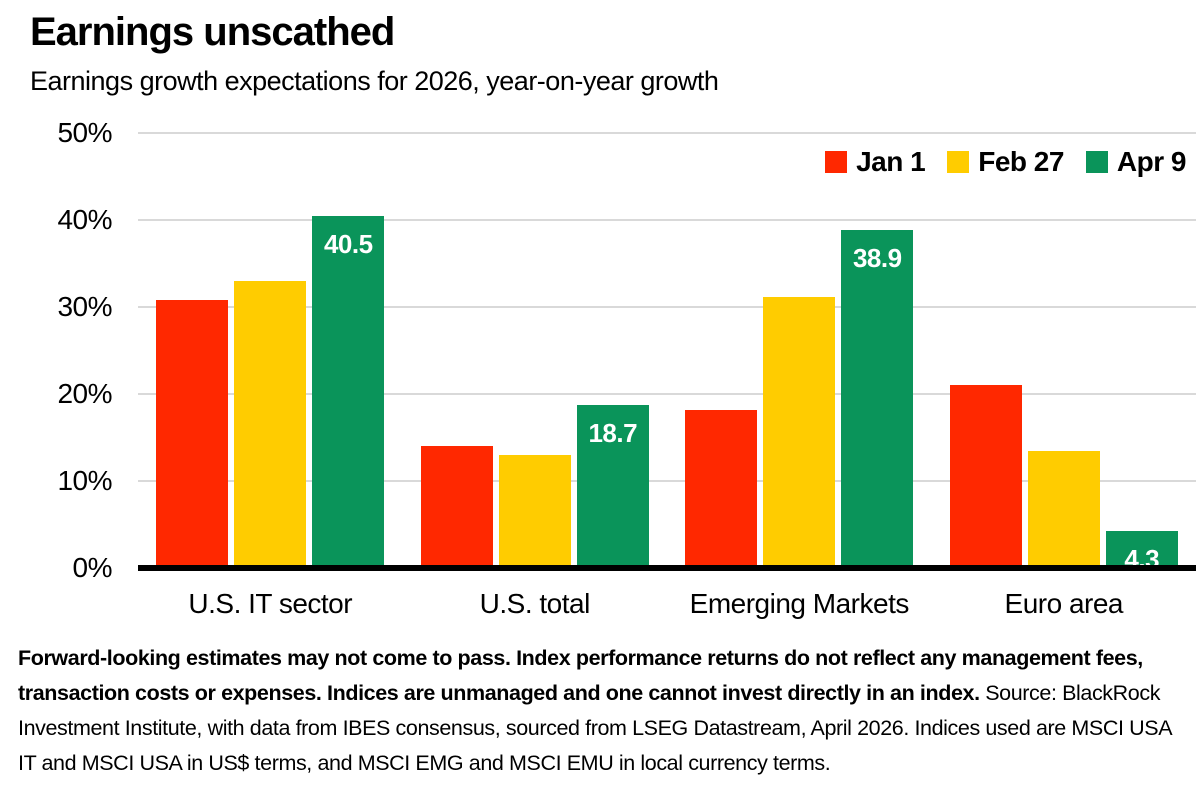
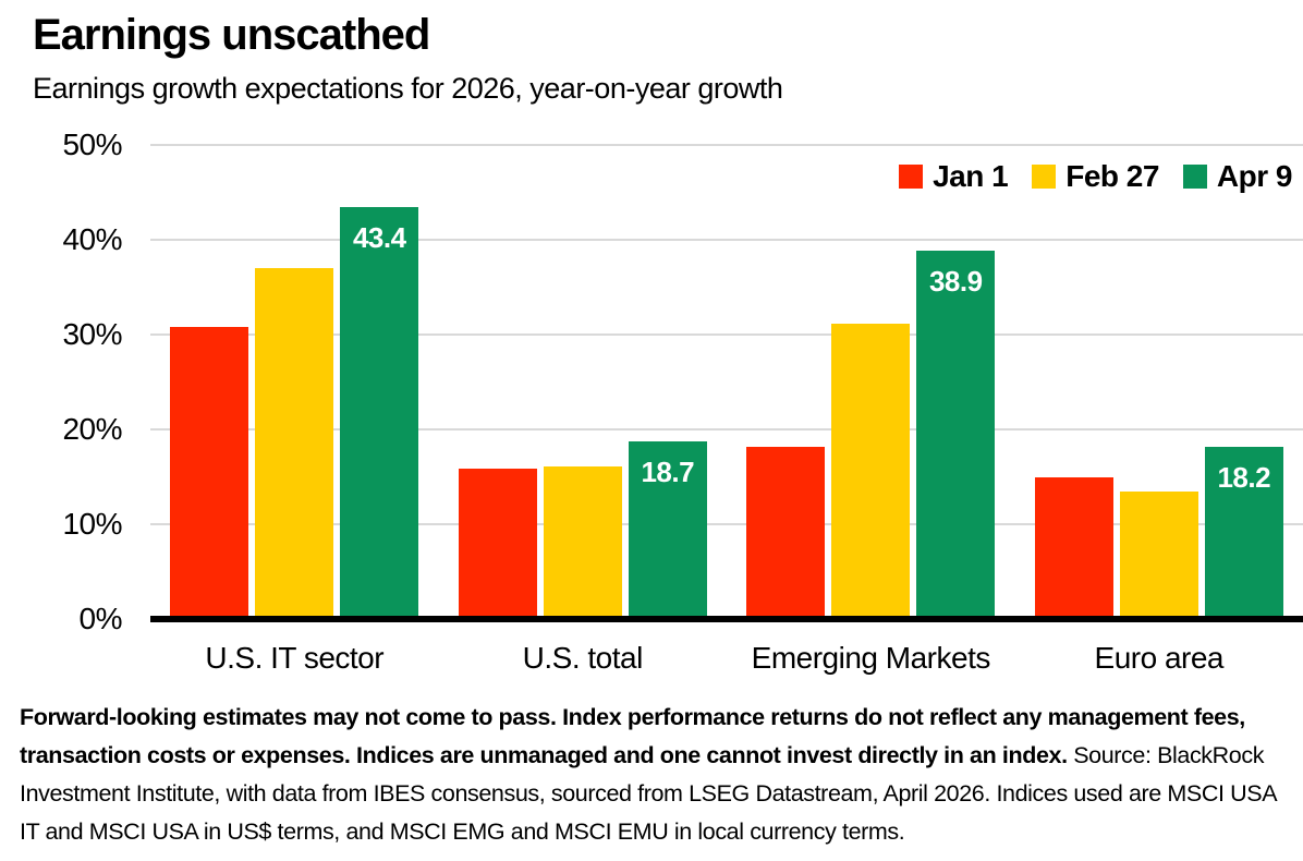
Feb 27/U.S. IT sector: 33% -> 37%
Apr 9/U.S. IT sector: 40.5 -> 43.4
Jan 1/U.S. total: 14% -> 16%
Feb 27/U.S. total: 13% -> 16%
Jan 1/Euro area: 21% -> 15%
Apr 9/Euro area: 4.3 -> 18.2
